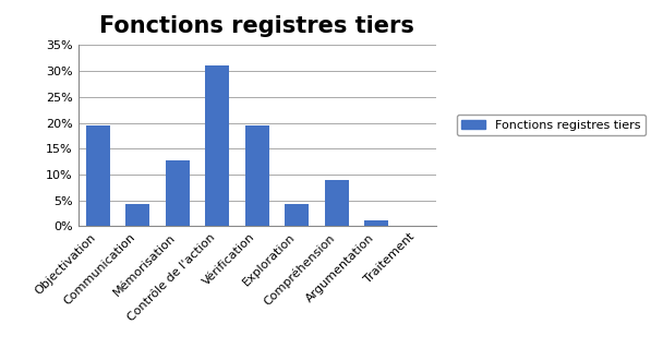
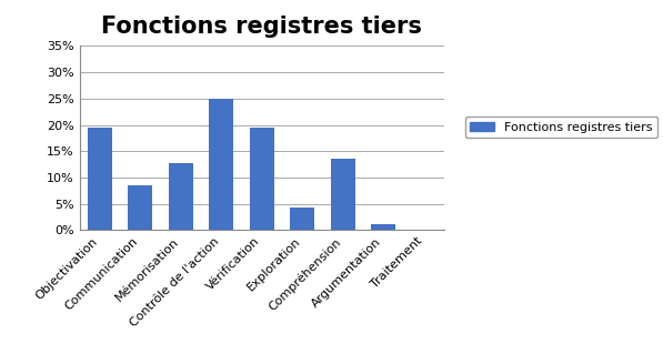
Communication: 4.2% -> 8.5%
Contrôle de l'action: 31.1% -> 25.0%
Compréhension: 8.9% -> 13.5%
